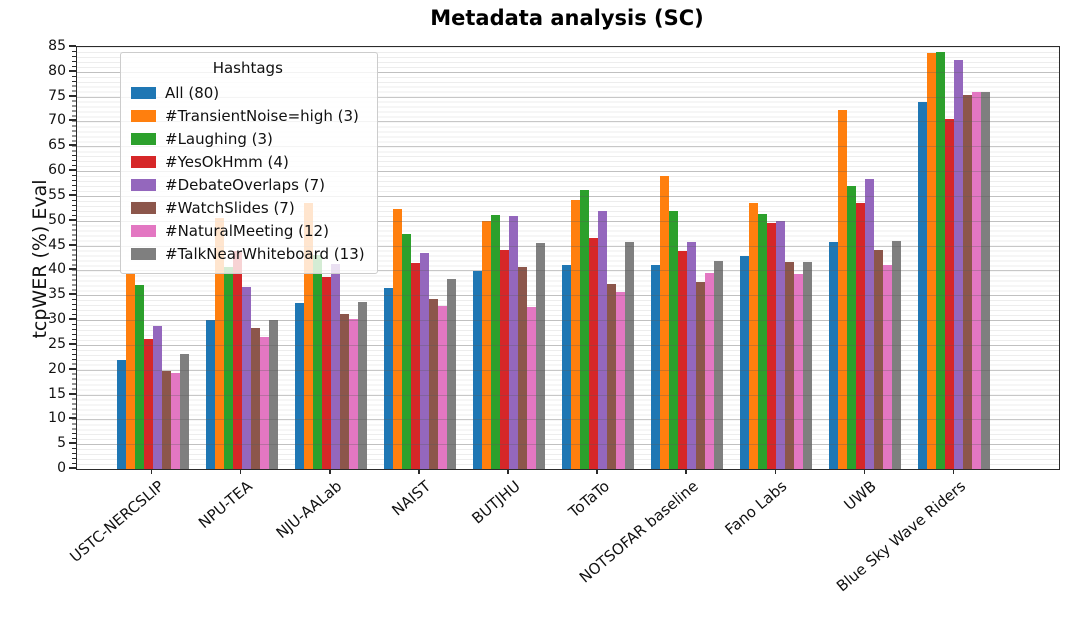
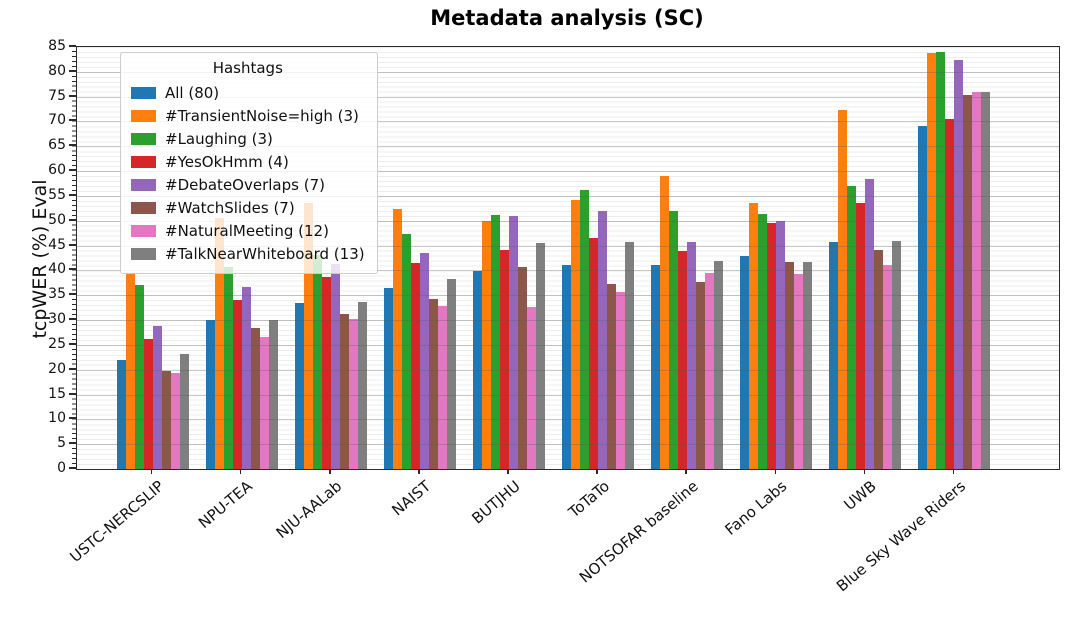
#YesOkHmm (4)/NPU-TEA: 44 -> 34
All (80)/Blue Sky Wave Riders: 74 -> 69
